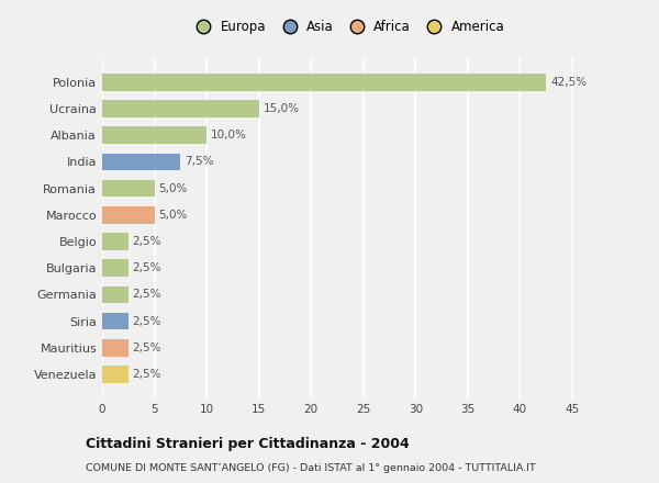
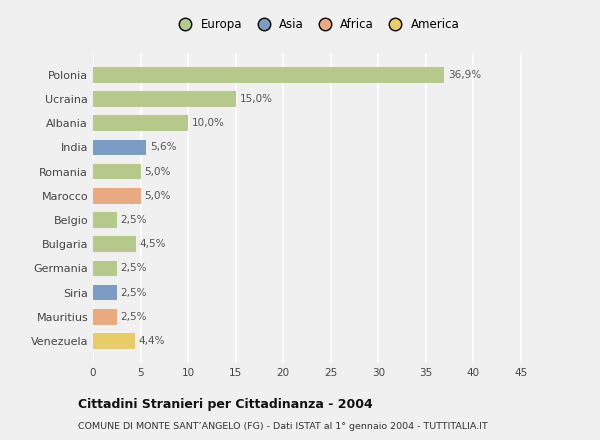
Polonia: 42,5% -> 36,9%
India: 7,5% -> 5,6%
Bulgaria: 2,5% -> 4,5%
Venezuela: 2,5% -> 4,4%
